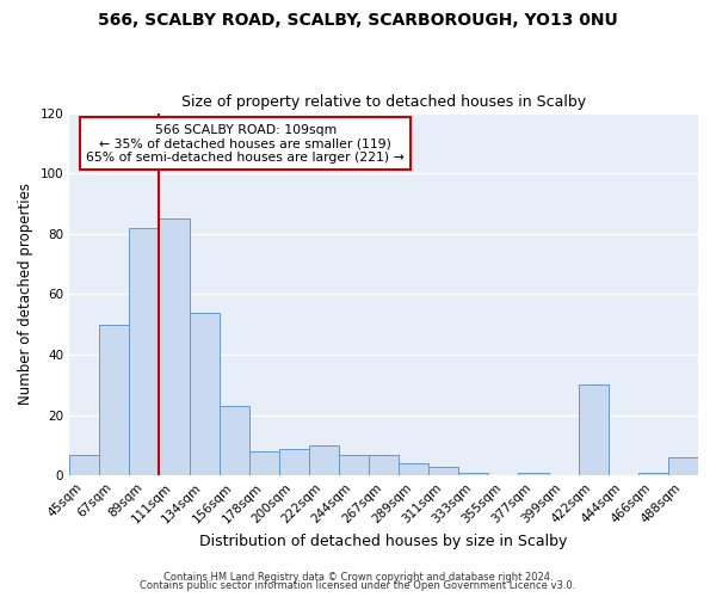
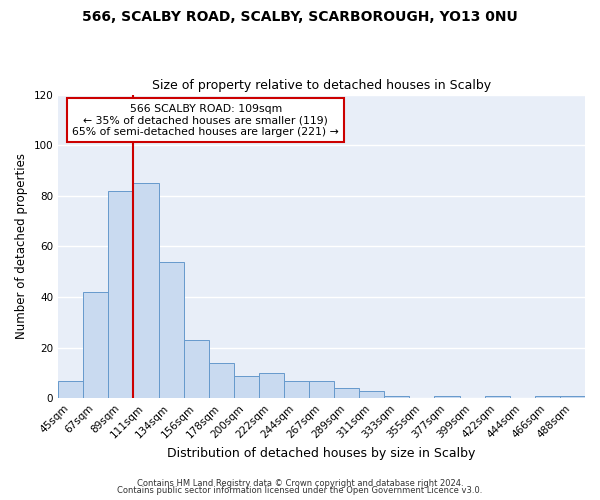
67sqm: 50 -> 42
178sqm: 8 -> 14
422sqm: 30 -> 1
488sqm: 6 -> 1
